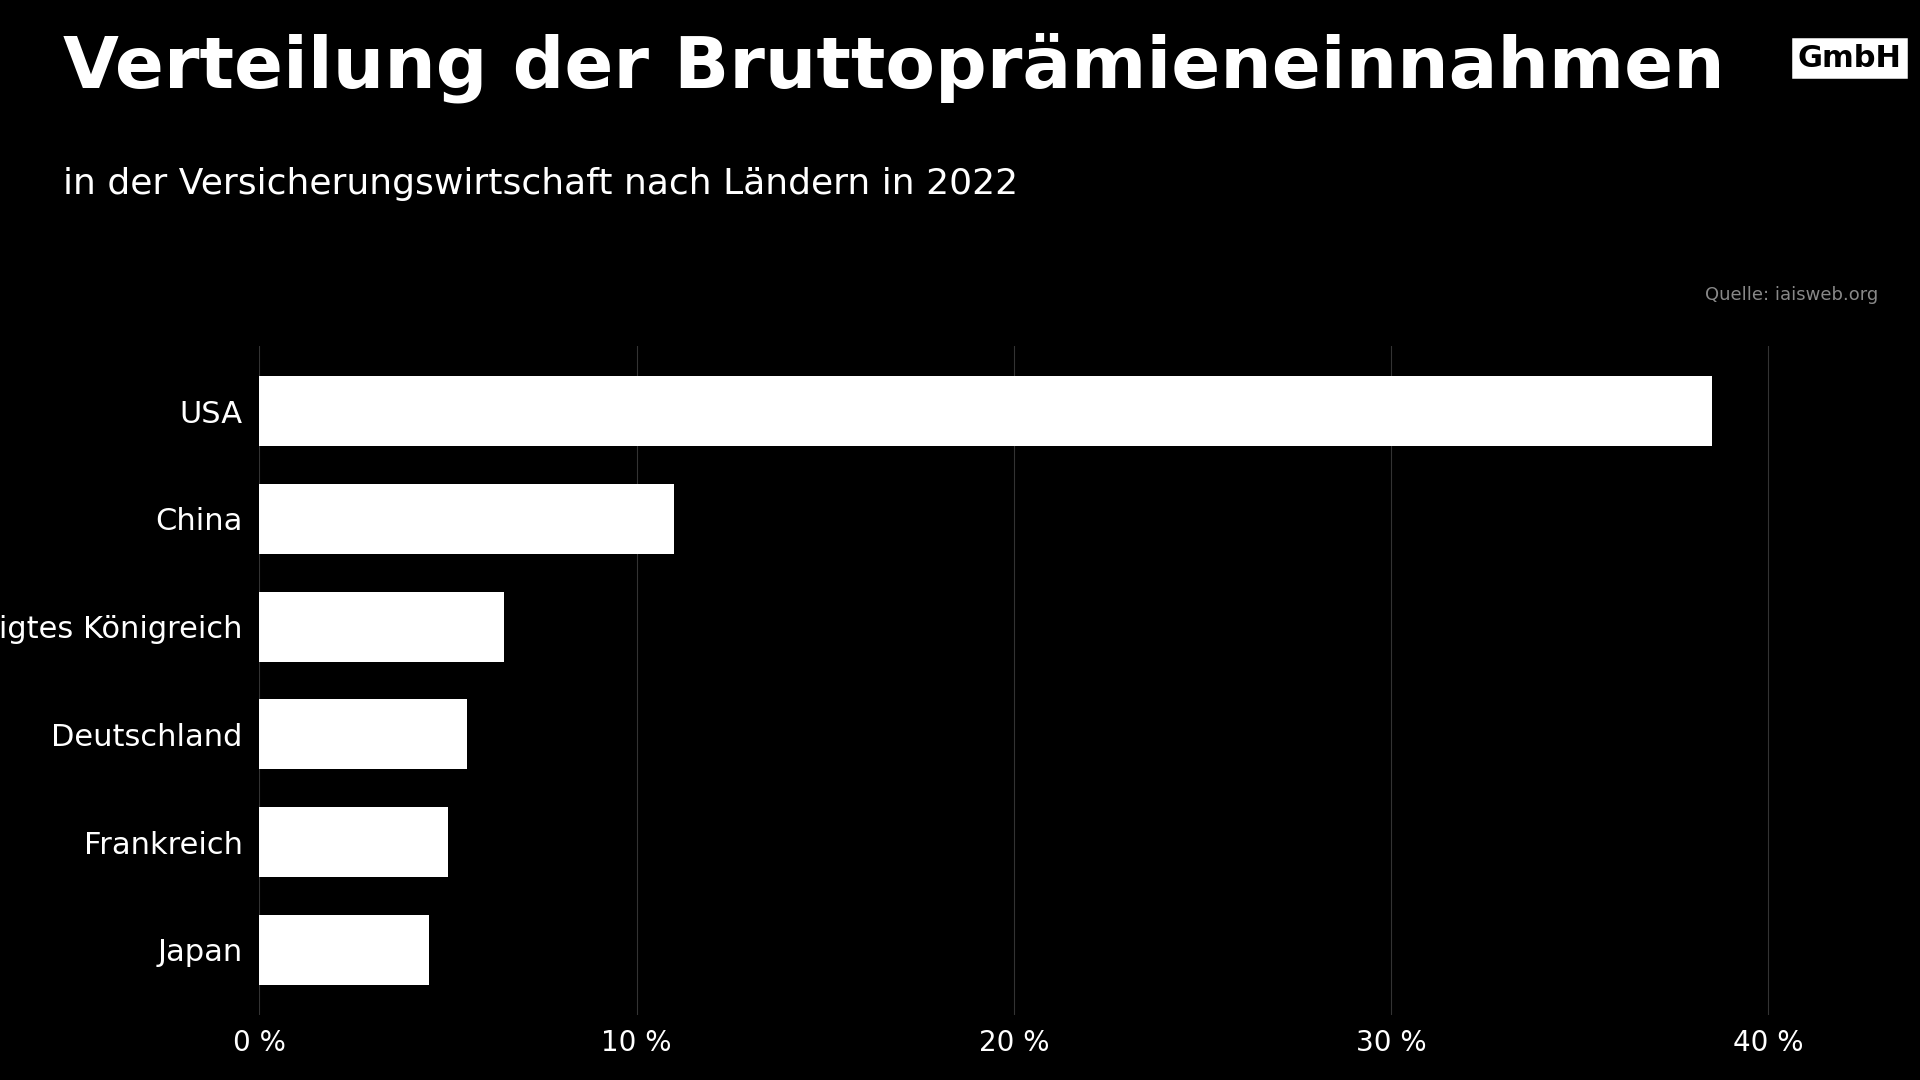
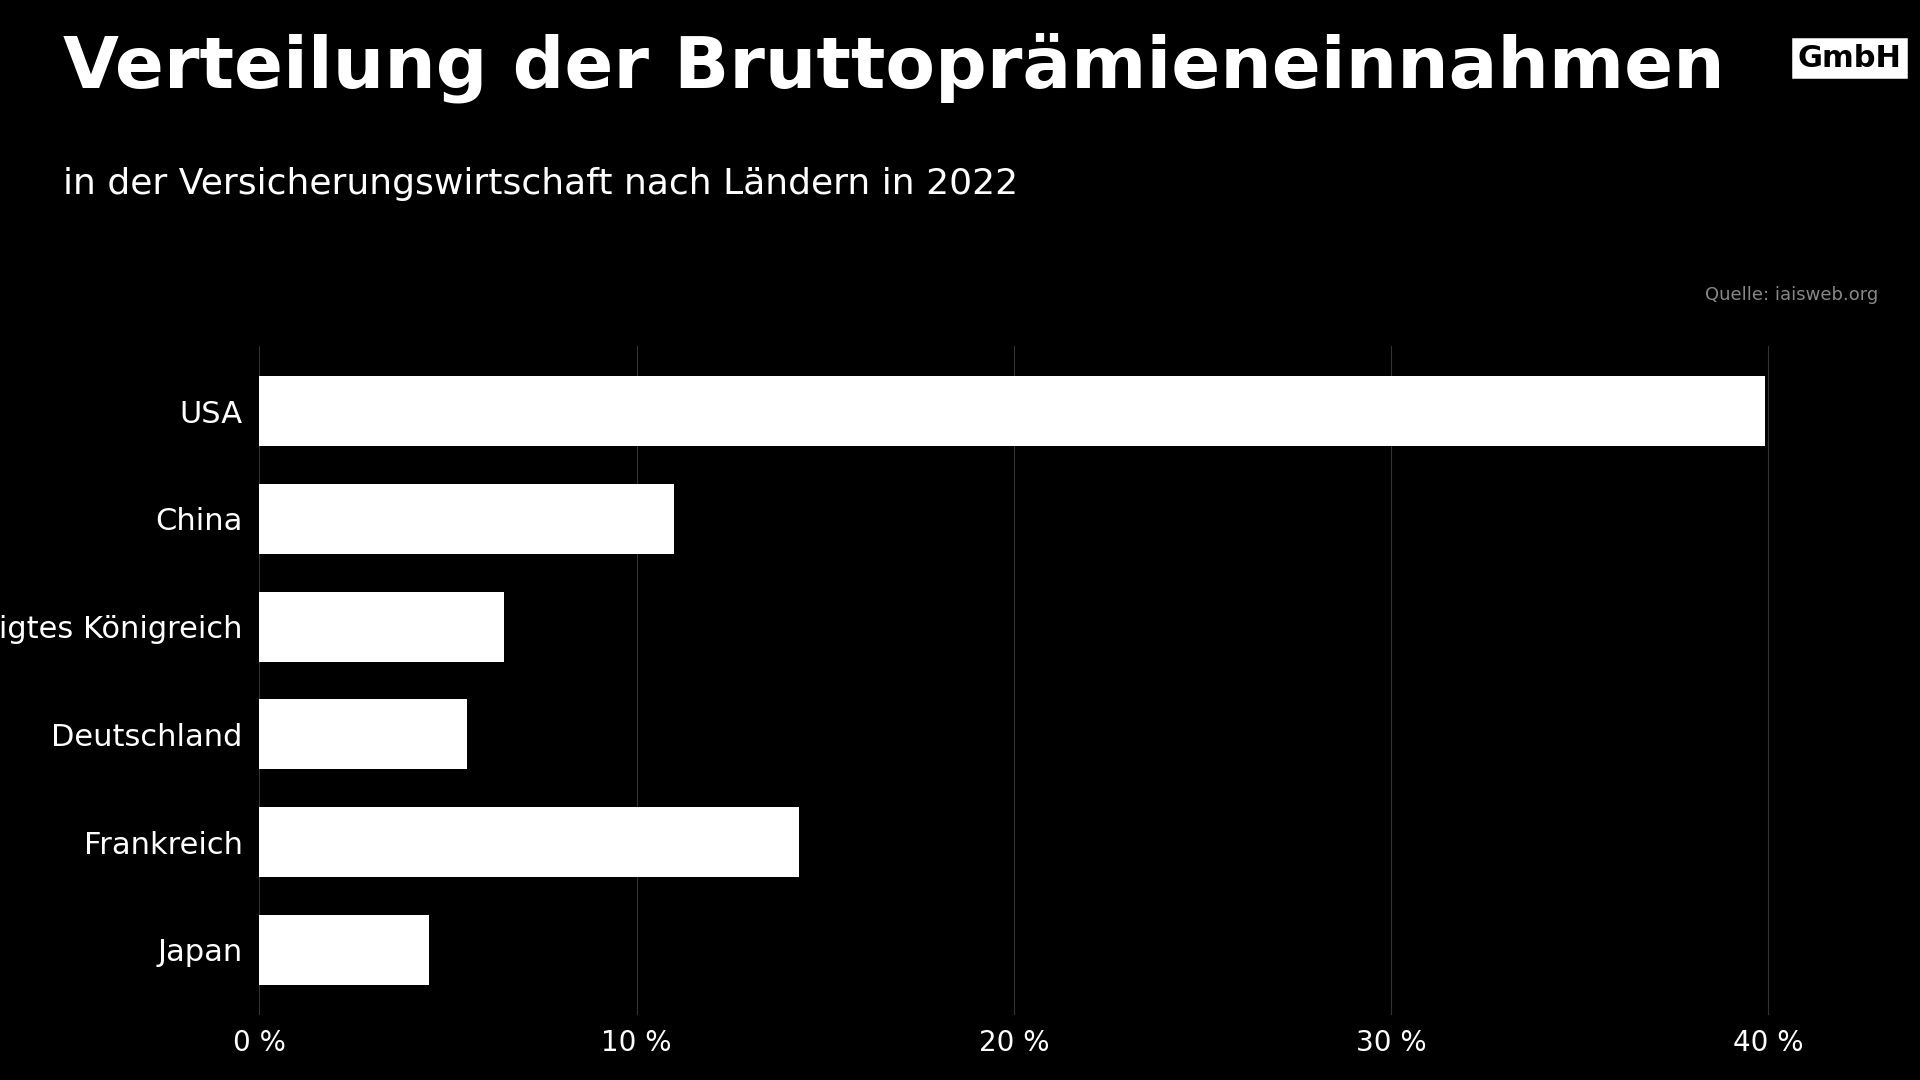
USA: 38.5 % -> 39.9 %
Frankreich: 5.0 % -> 14.3 %
